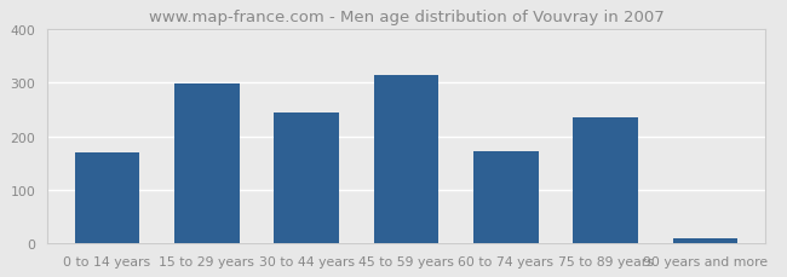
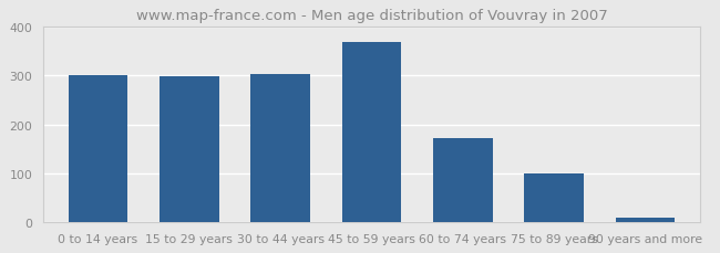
0 to 14 years: 170 -> 301
30 to 44 years: 245 -> 304
45 to 59 years: 315 -> 369
75 to 89 years: 235 -> 99
